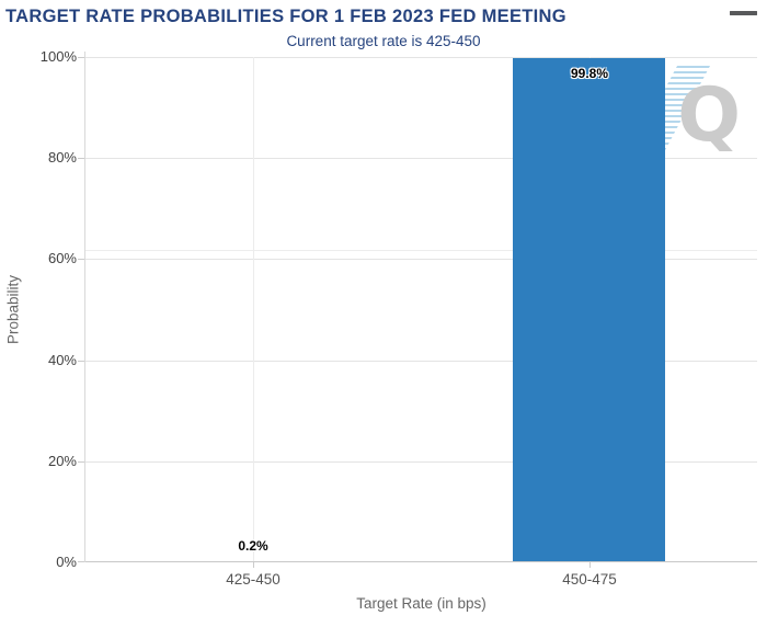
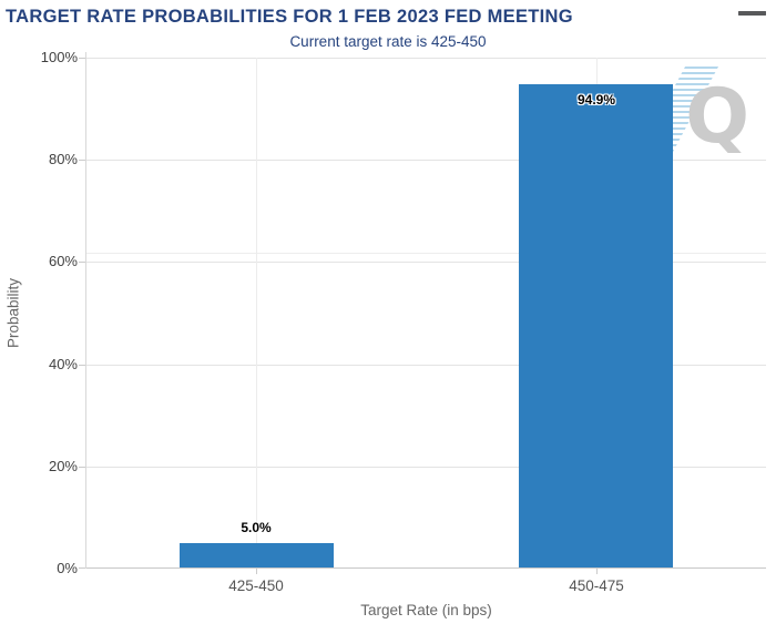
425-450: 0.2% -> 5.0%
450-475: 99.8% -> 94.9%
